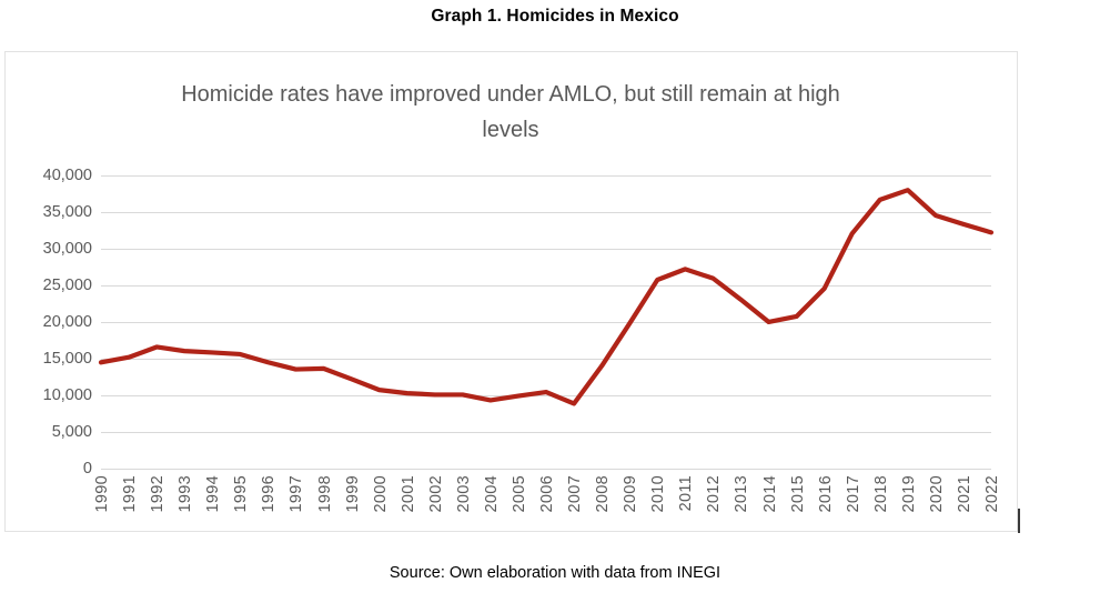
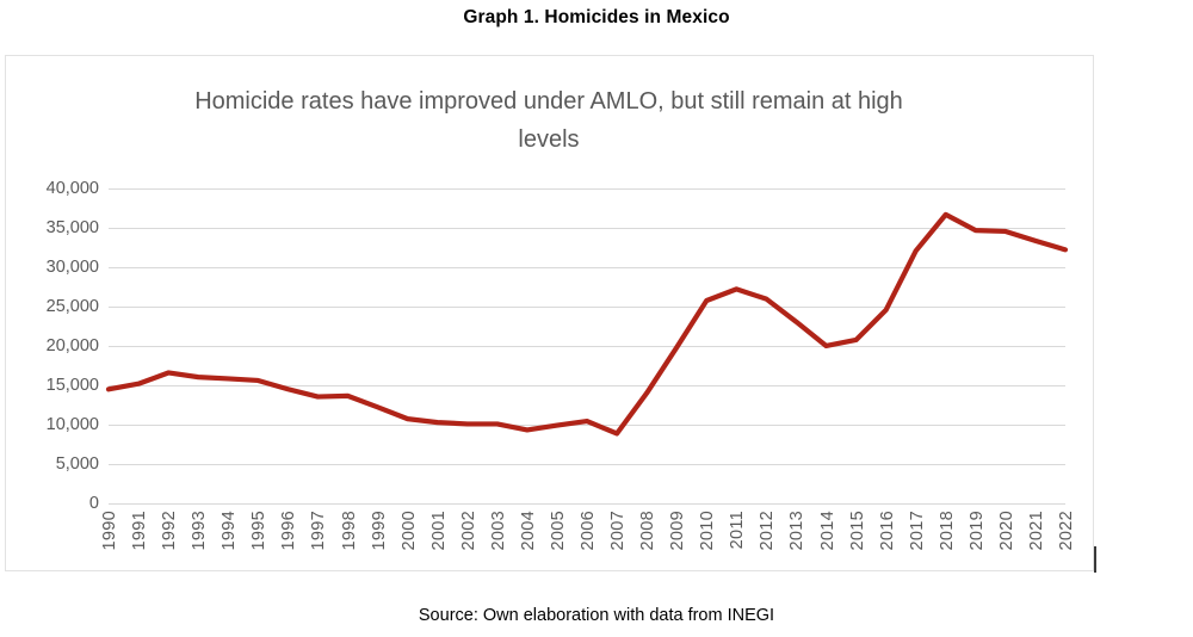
2019: 38000 -> 35000
